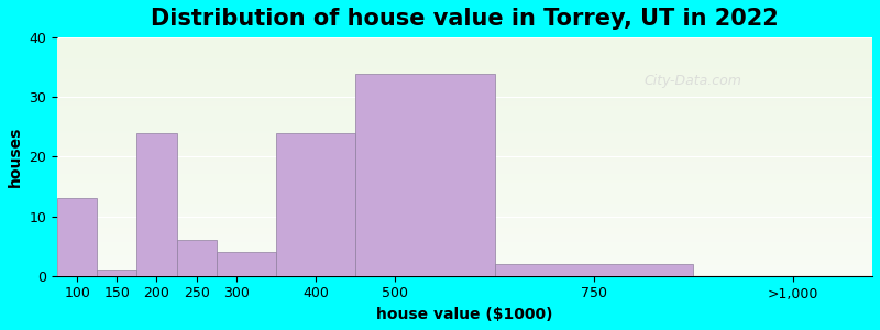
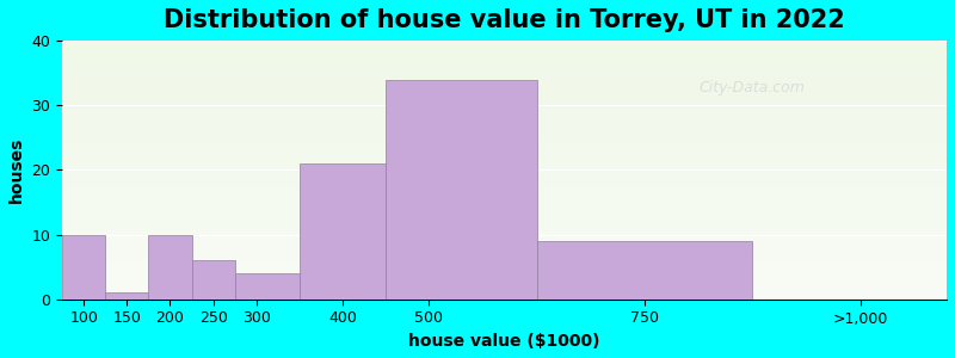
100: 13 -> 10
200: 24 -> 10
400: 24 -> 21
750: 2 -> 9
